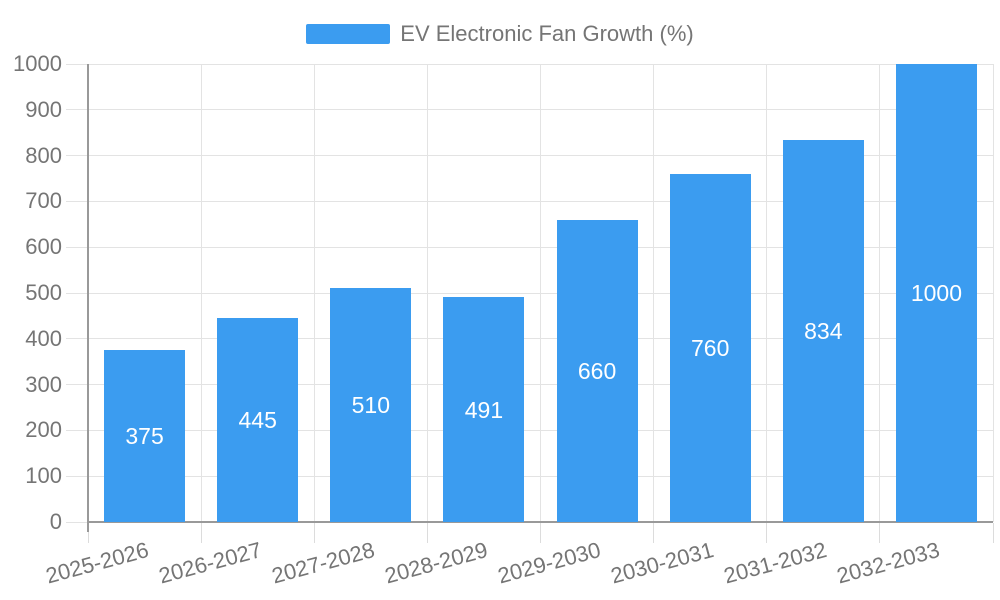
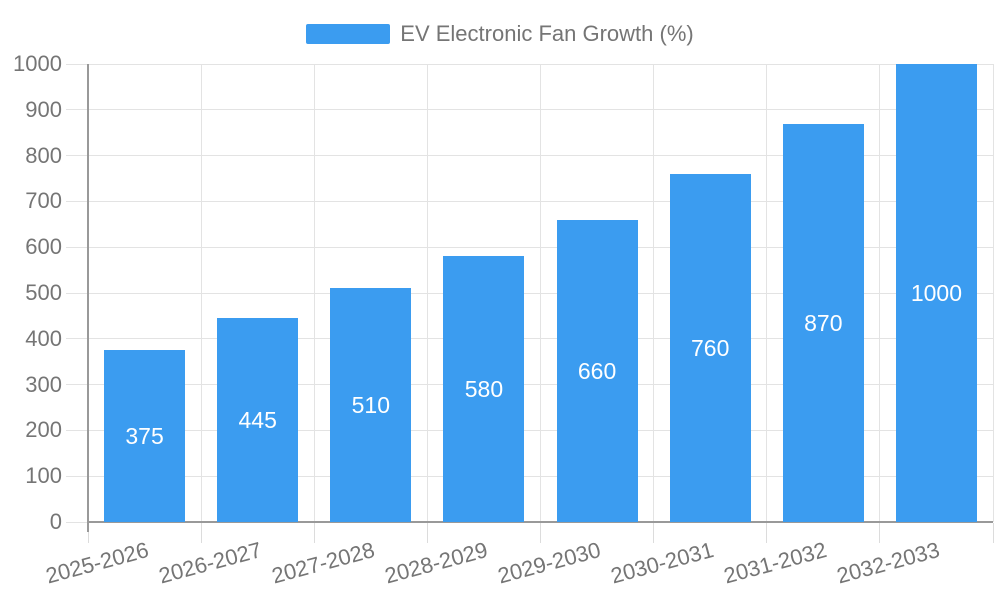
2028-2029: 491 -> 580
2031-2032: 834 -> 870
